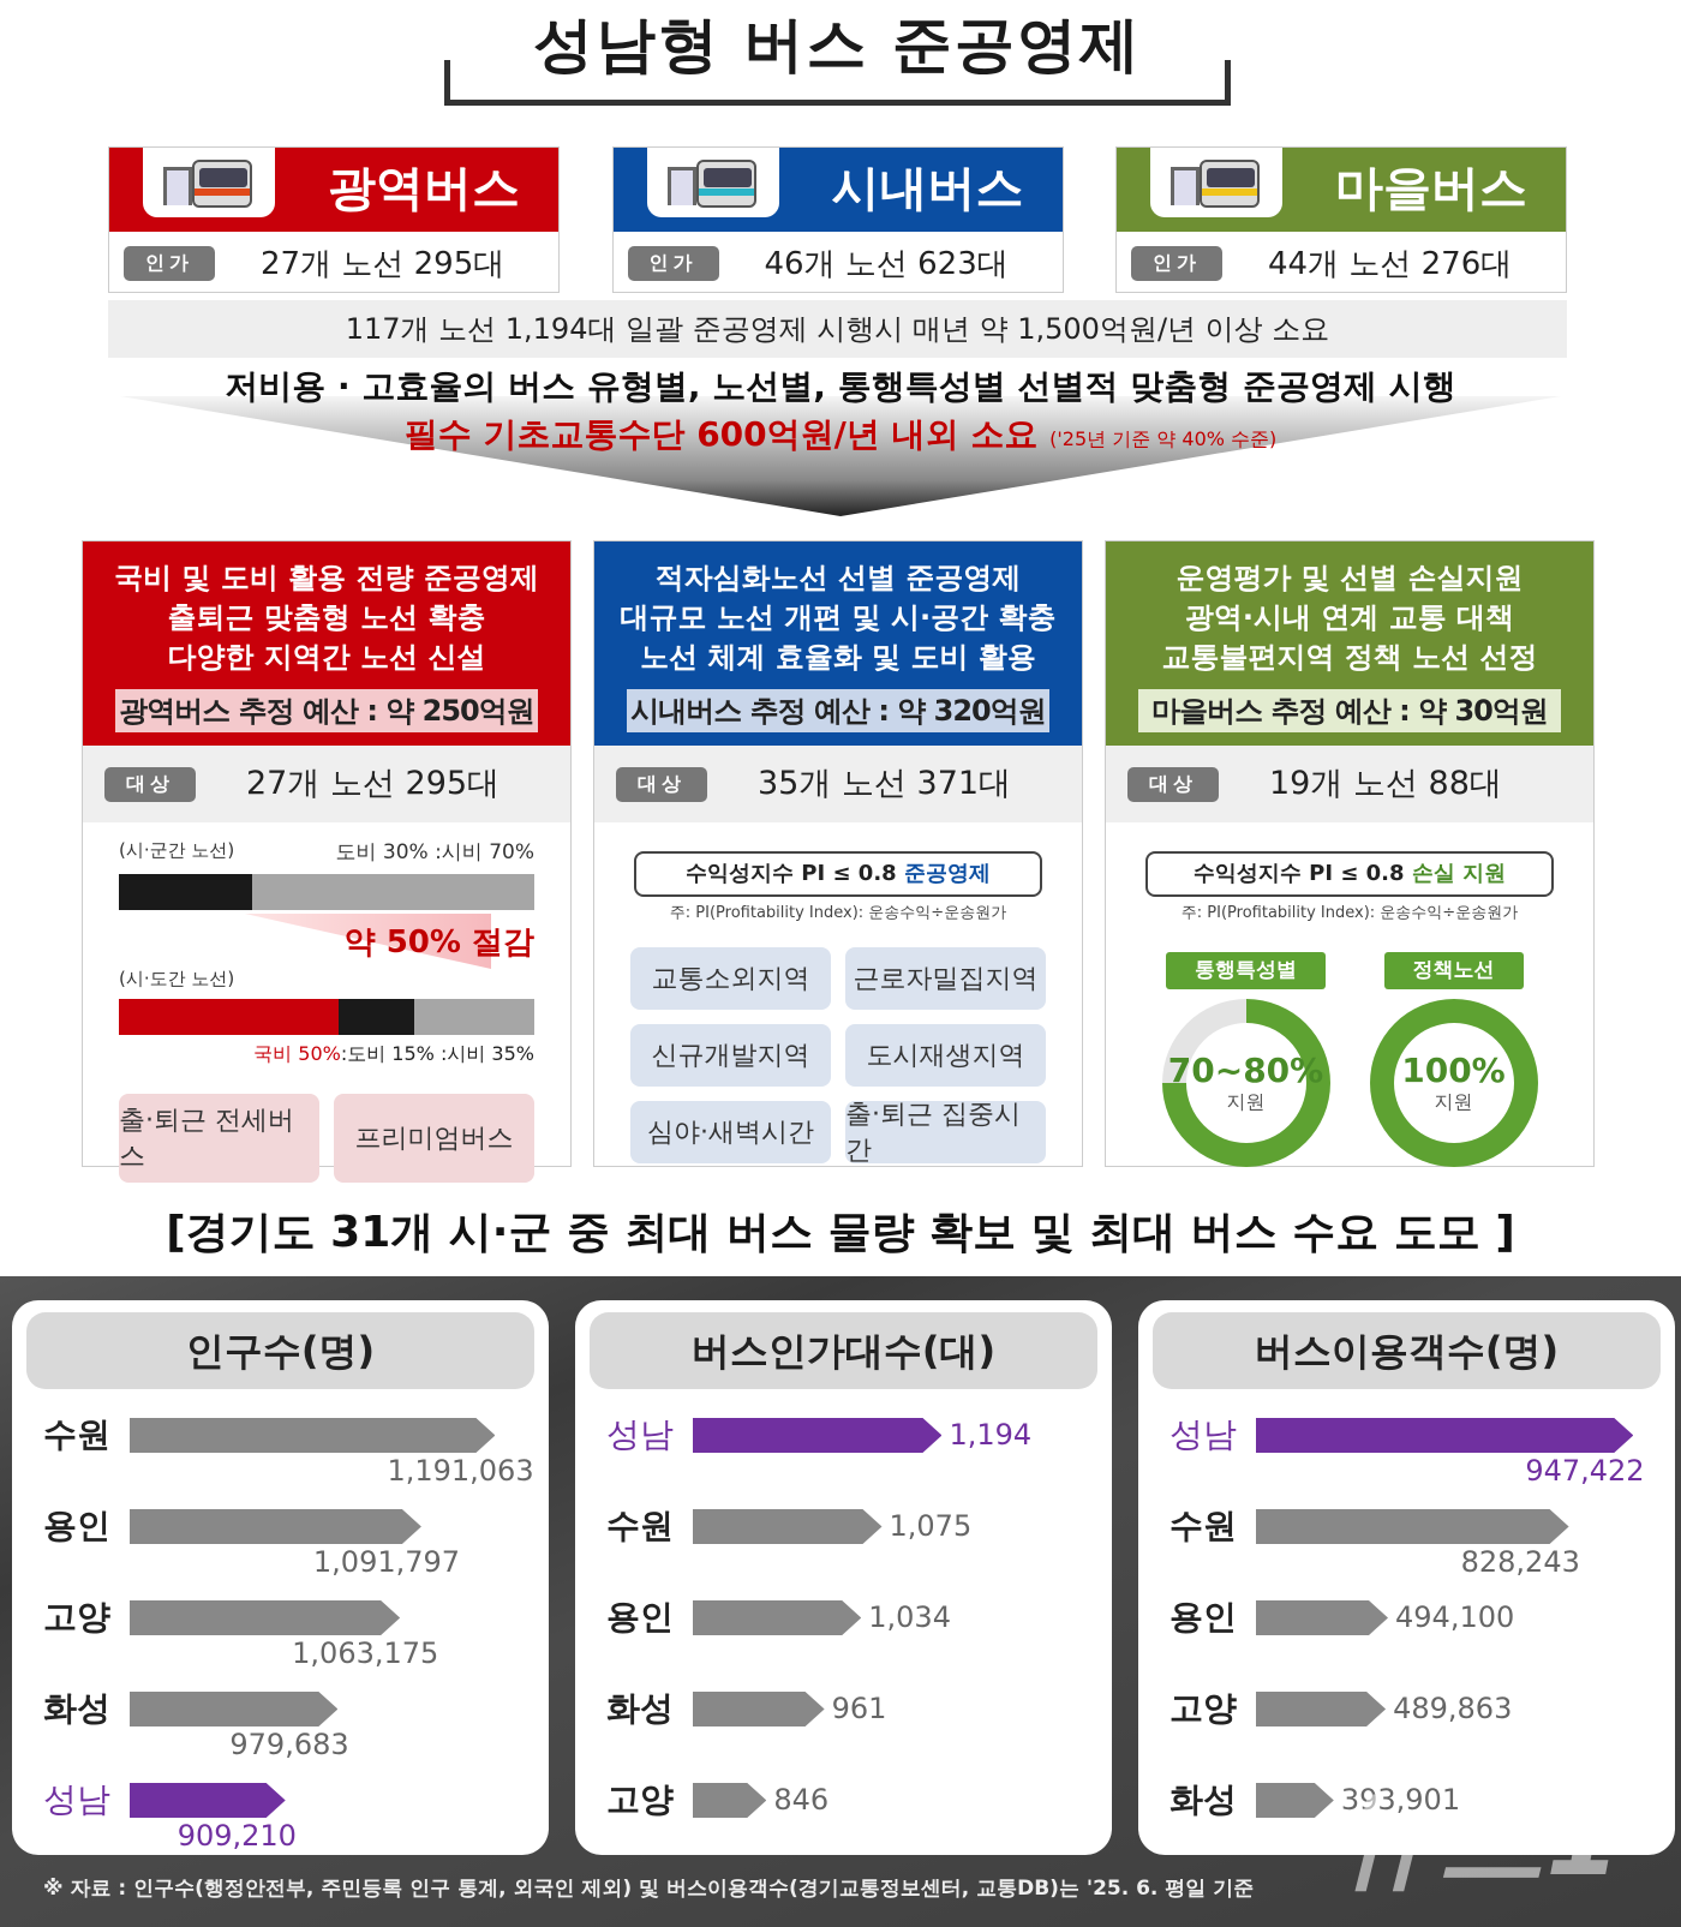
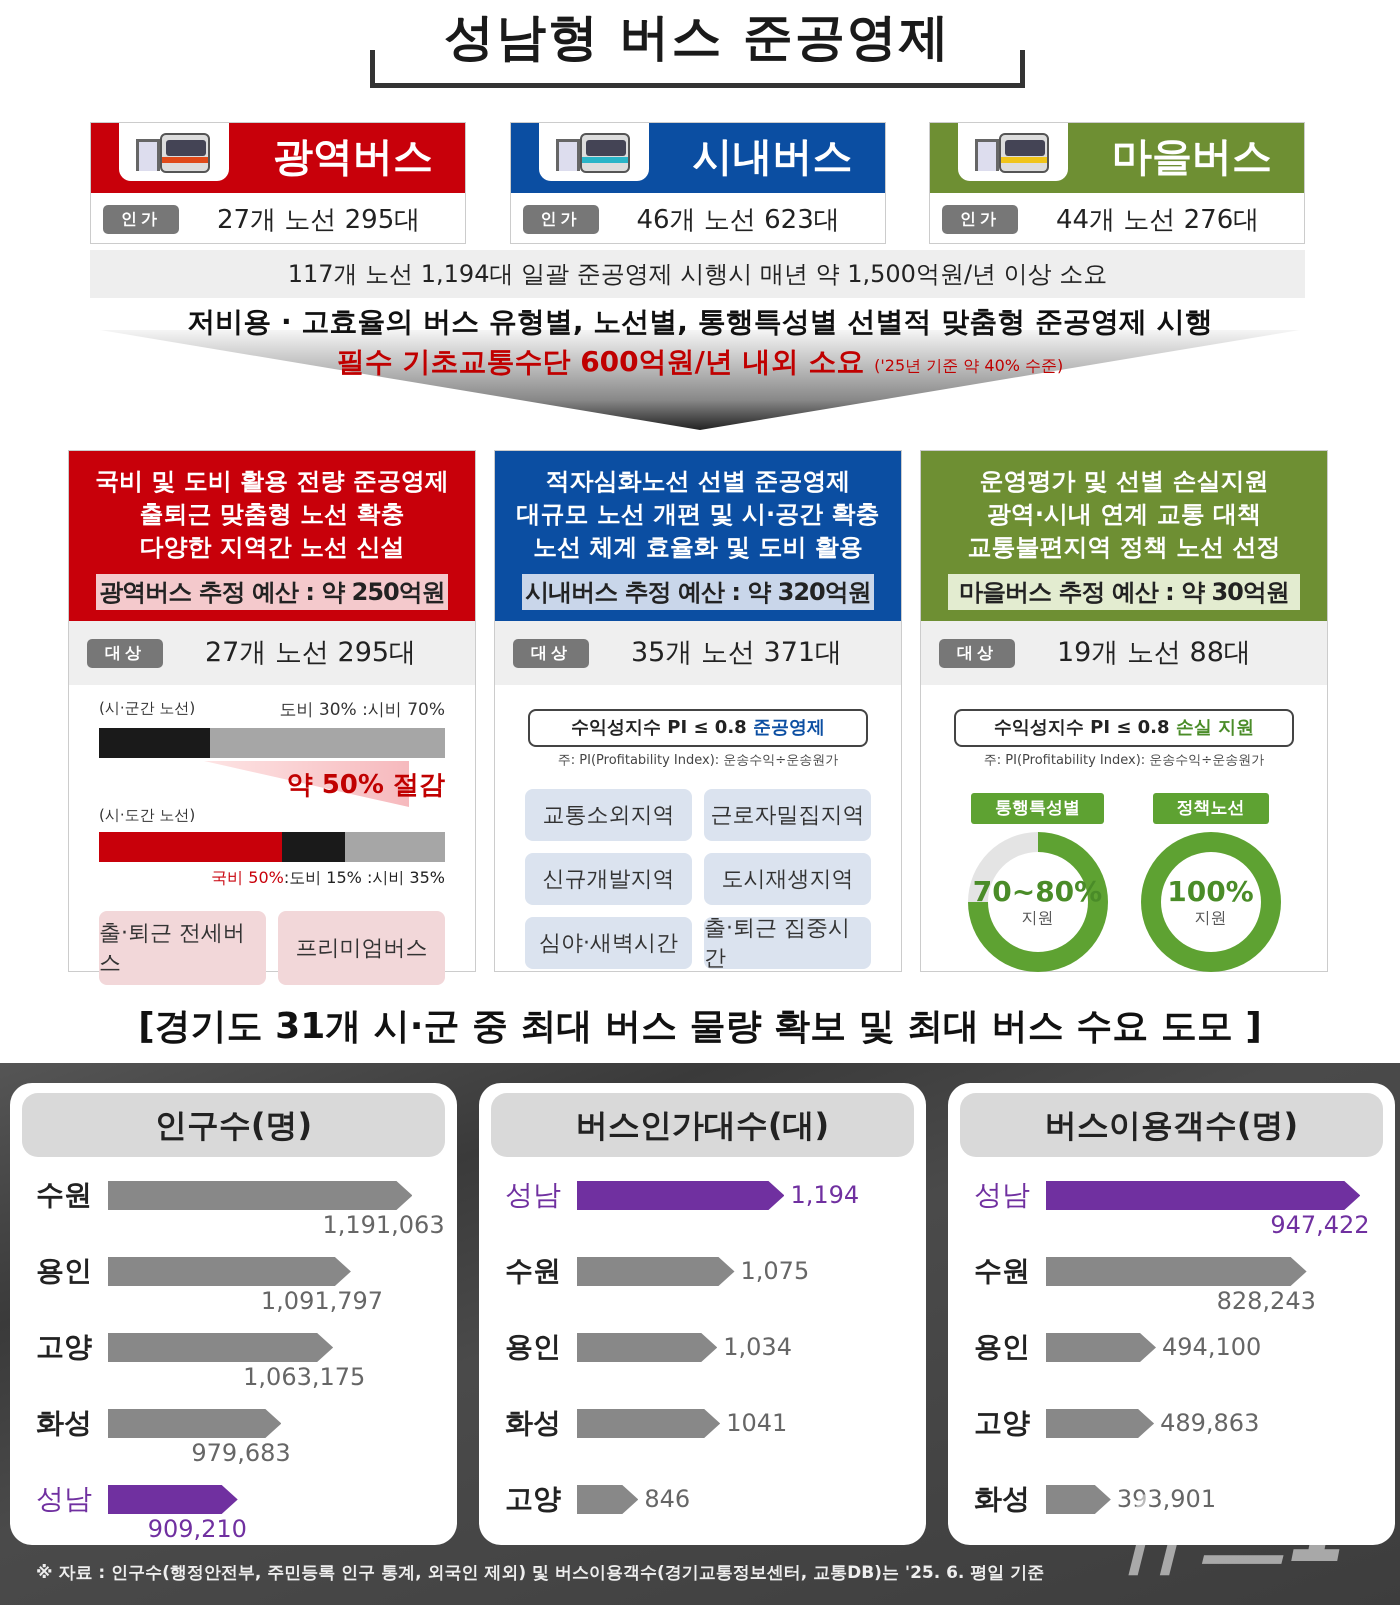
버스인가대수(대)/화성: 961 -> 1041
